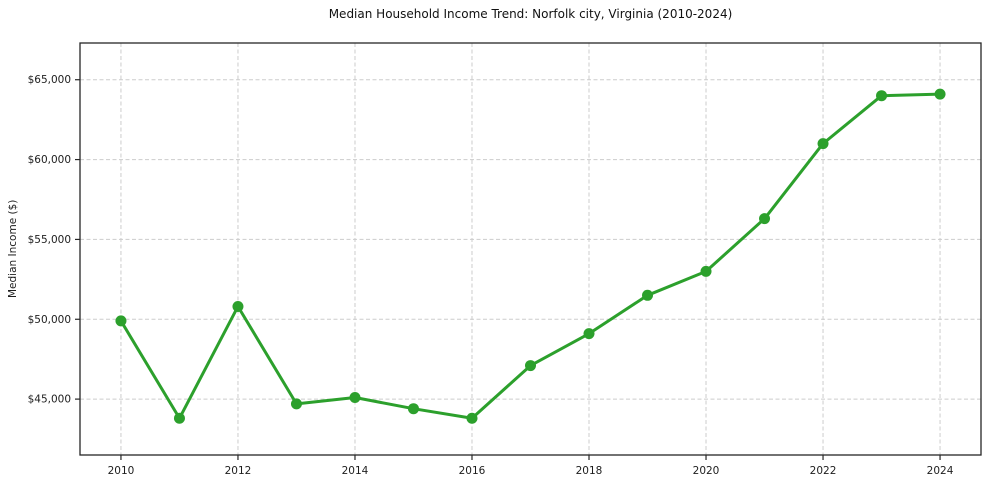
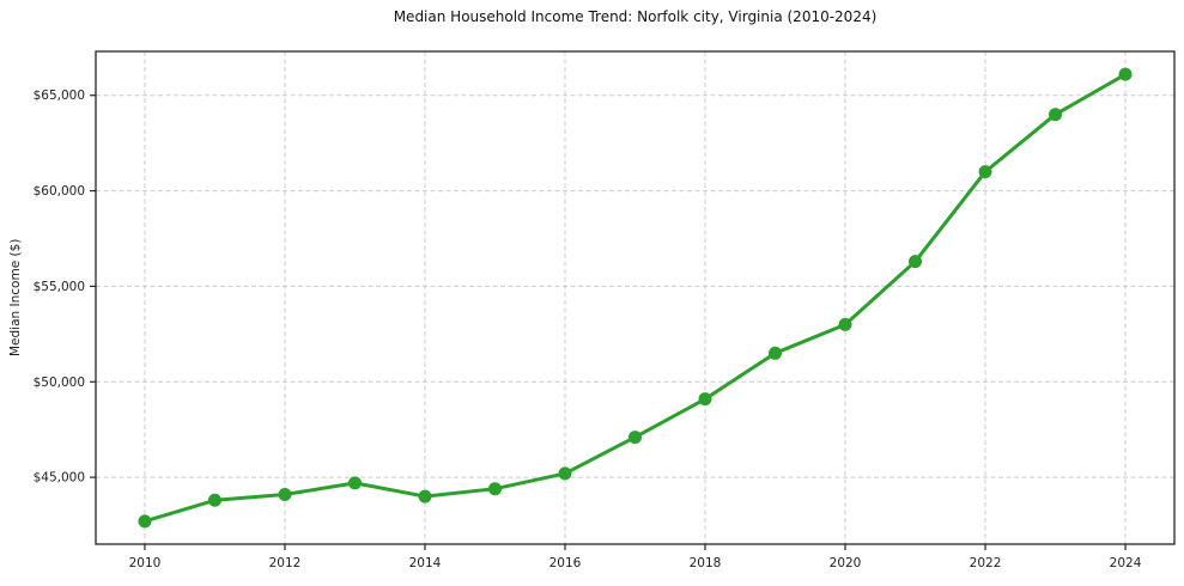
2010: $49900 -> $42700
2012: $50800 -> $44100
2014: $45100 -> $44000
2016: $43800 -> $45200
2024: $64100 -> $66100
